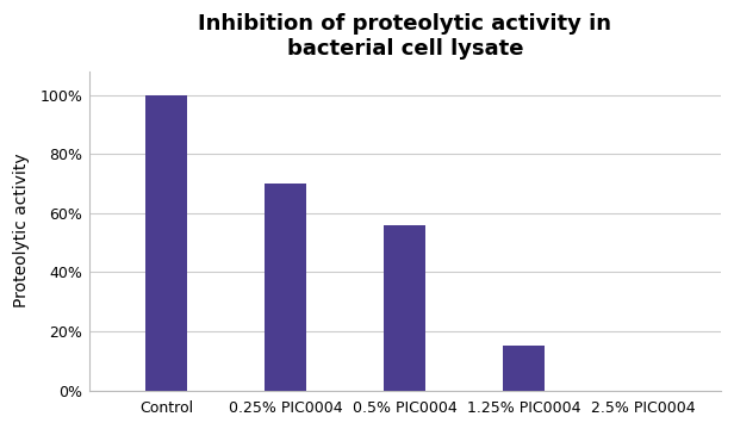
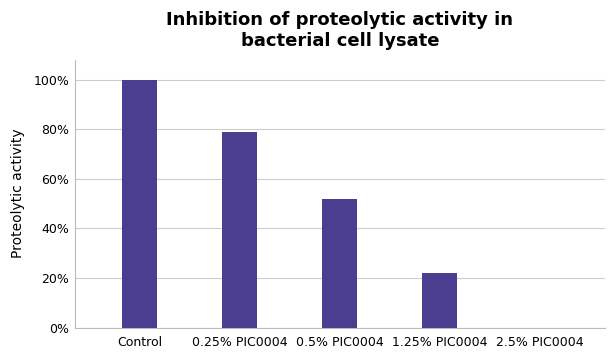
0.25% PIC0004: 70% -> 79%
0.5% PIC0004: 56% -> 52%
1.25% PIC0004: 15% -> 22%
